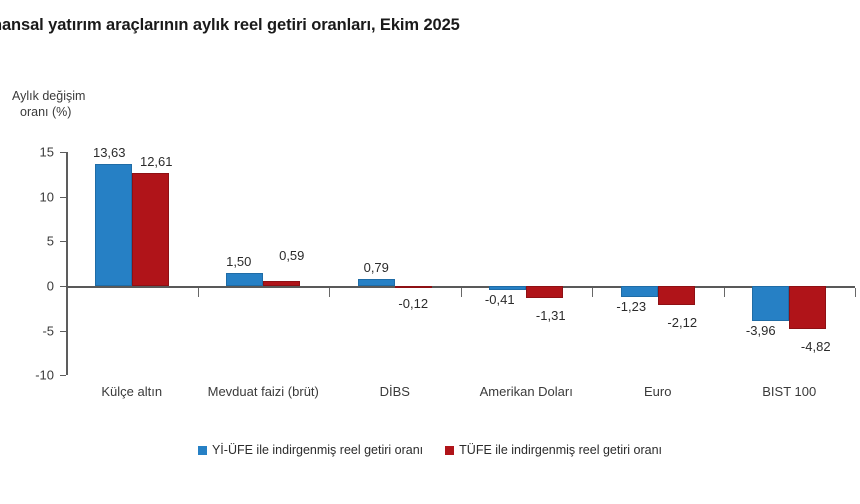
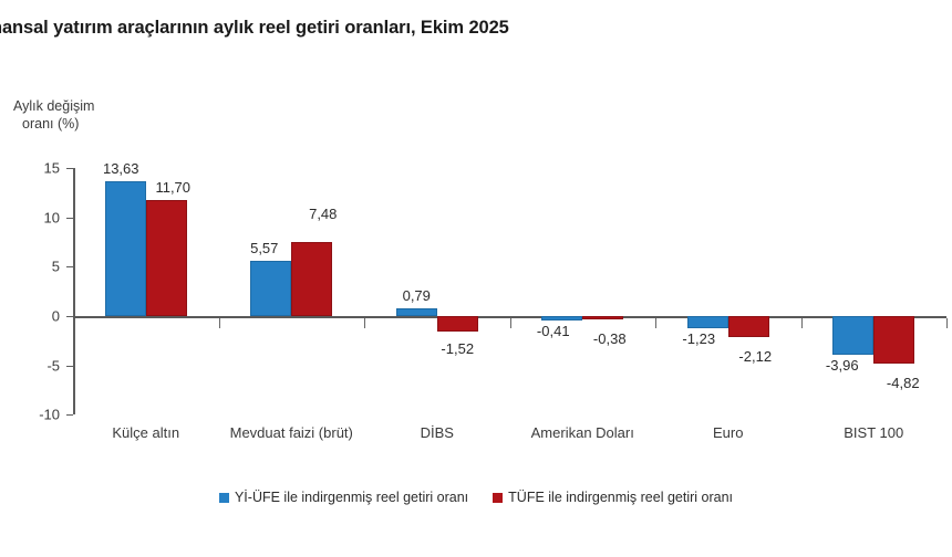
TÜFE ile indirgenmiş reel getiri oranı/Külçe altın: 12,61 -> 11,70
Yİ-ÜFE ile indirgenmiş reel getiri oranı/Mevduat faizi (brüt): 1,50 -> 5,57
TÜFE ile indirgenmiş reel getiri oranı/Mevduat faizi (brüt): 0,59 -> 7,48
TÜFE ile indirgenmiş reel getiri oranı/DİBS: -0,12 -> -1,52
TÜFE ile indirgenmiş reel getiri oranı/Amerikan Doları: -1,31 -> -0,38
